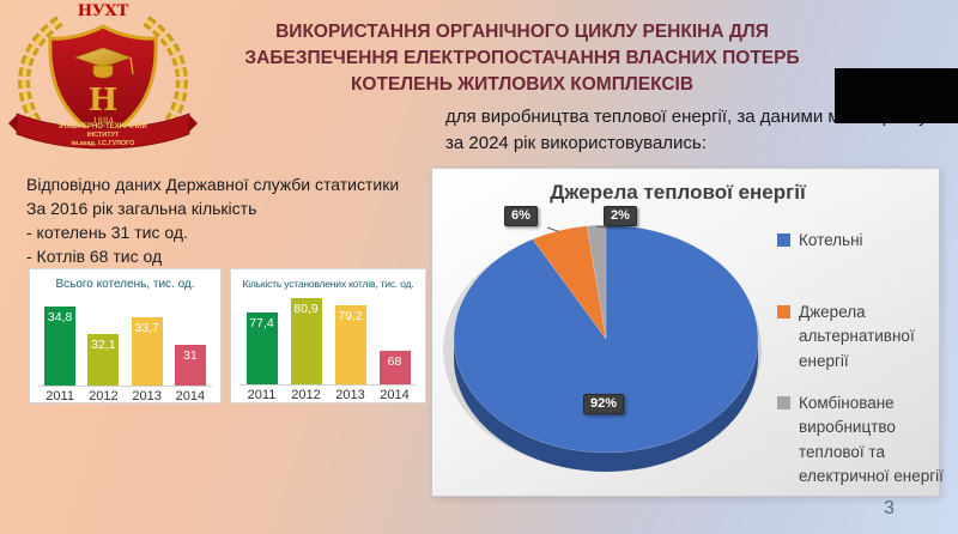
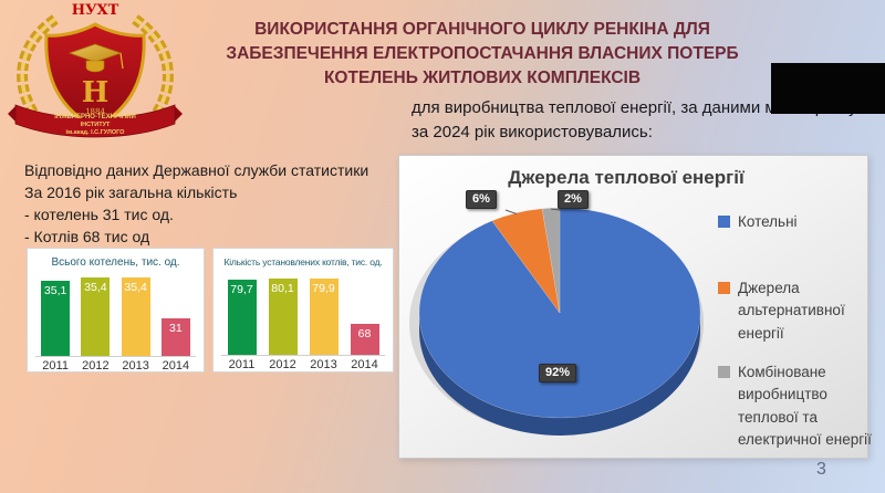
Всього котелень, тис. од./2011: 34,8 -> 35,1
Всього котелень, тис. од./2012: 32,1 -> 35,4
Всього котелень, тис. од./2013: 33,7 -> 35,4
Кількість установлених котлів, тис. од./2011: 77,4 -> 79,7
Кількість установлених котлів, тис. од./2012: 80,9 -> 80,1
Кількість установлених котлів, тис. од./2013: 79,2 -> 79,9
